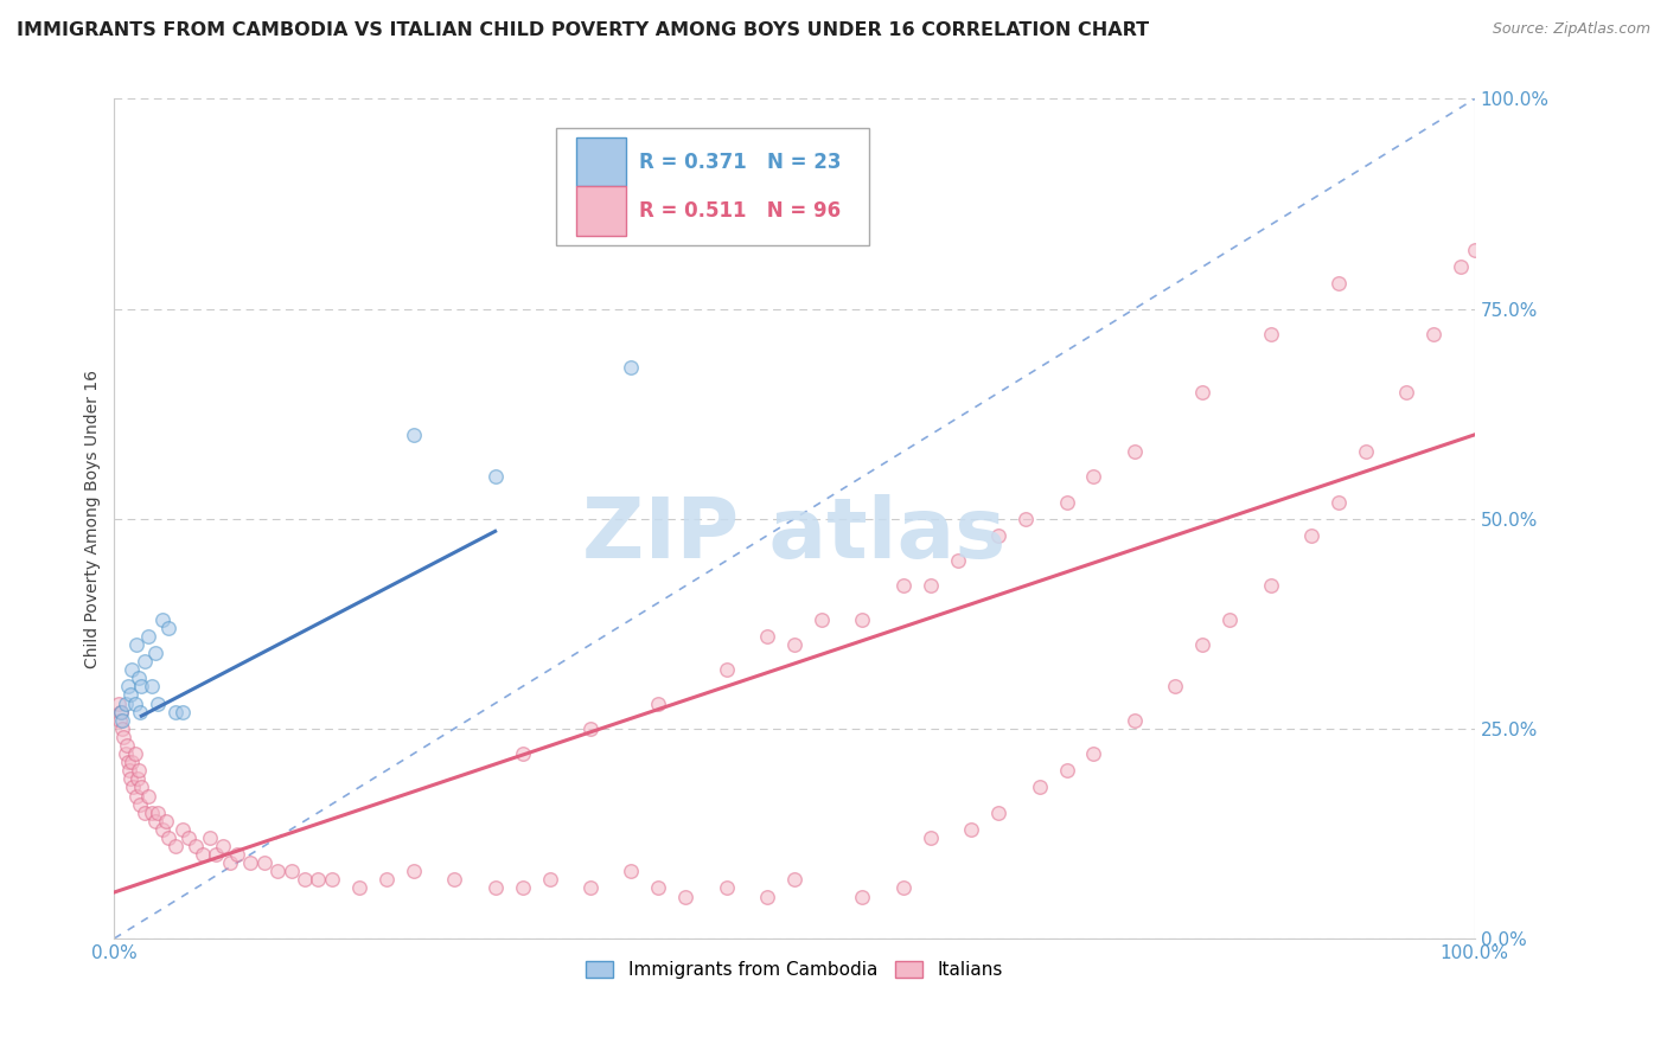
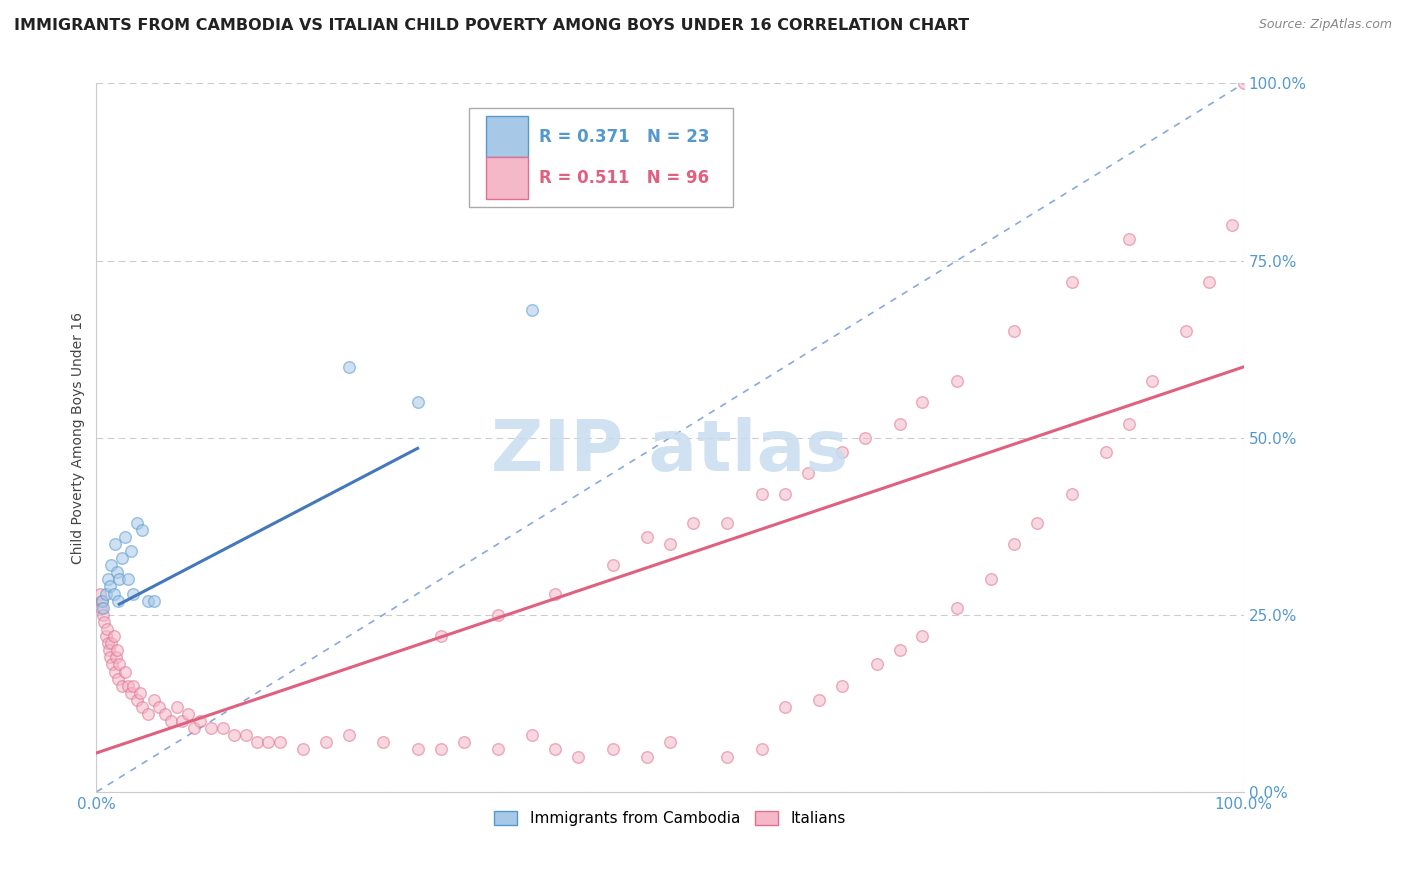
Italians/100.0%: 82% -> 100%
